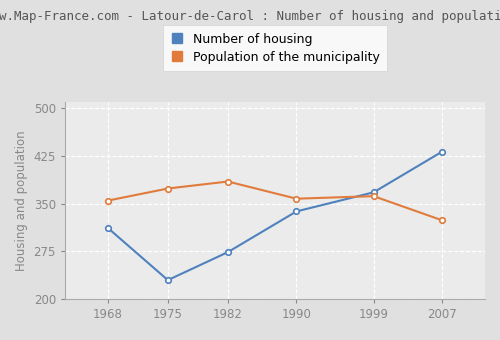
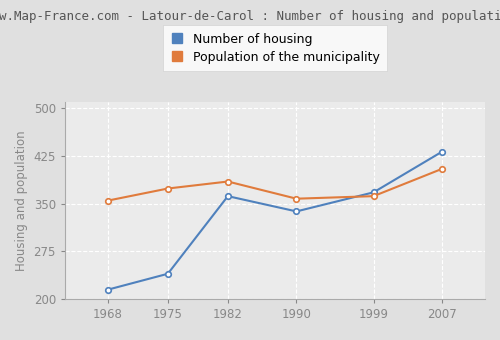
Number of housing/1968: 312 -> 215
Number of housing/1975: 230 -> 240
Number of housing/1982: 274 -> 362
Population of the municipality/2007: 324 -> 405
